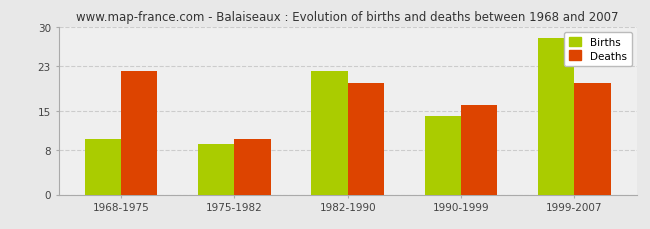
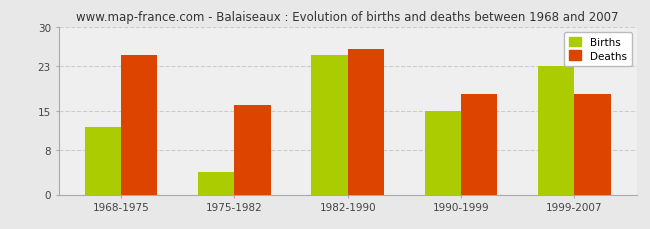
Births/1968-1975: 10 -> 12
Deaths/1968-1975: 22 -> 25
Births/1975-1982: 9 -> 4
Deaths/1975-1982: 10 -> 16
Births/1982-1990: 22 -> 25
Deaths/1982-1990: 20 -> 26
Births/1990-1999: 14 -> 15
Deaths/1990-1999: 16 -> 18
Births/1999-2007: 28 -> 23
Deaths/1999-2007: 20 -> 18
